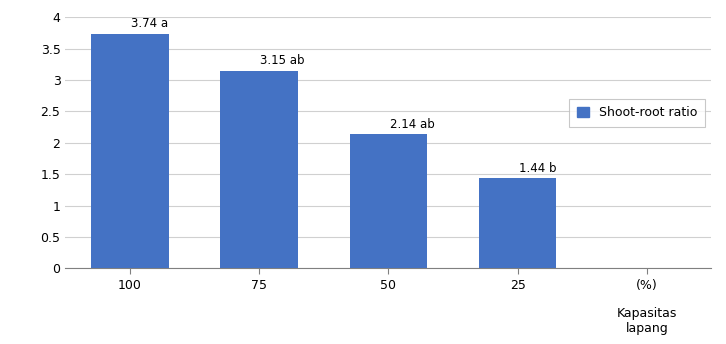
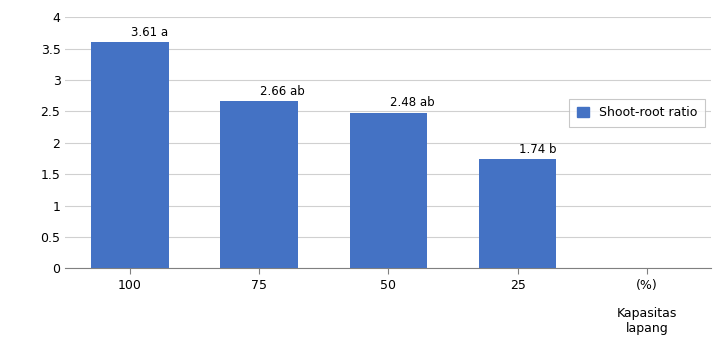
100: 3.74 -> 3.61
75: 3.15 -> 2.66
50: 2.14 -> 2.48
25: 1.44 -> 1.74
